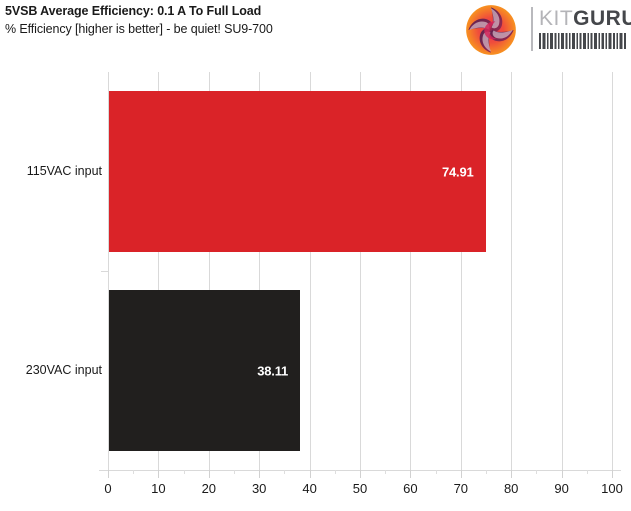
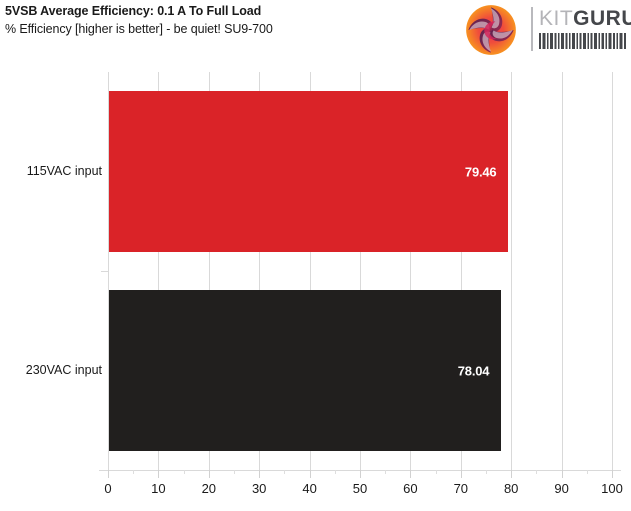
115VAC input: 74.91 -> 79.46
230VAC input: 38.11 -> 78.04
